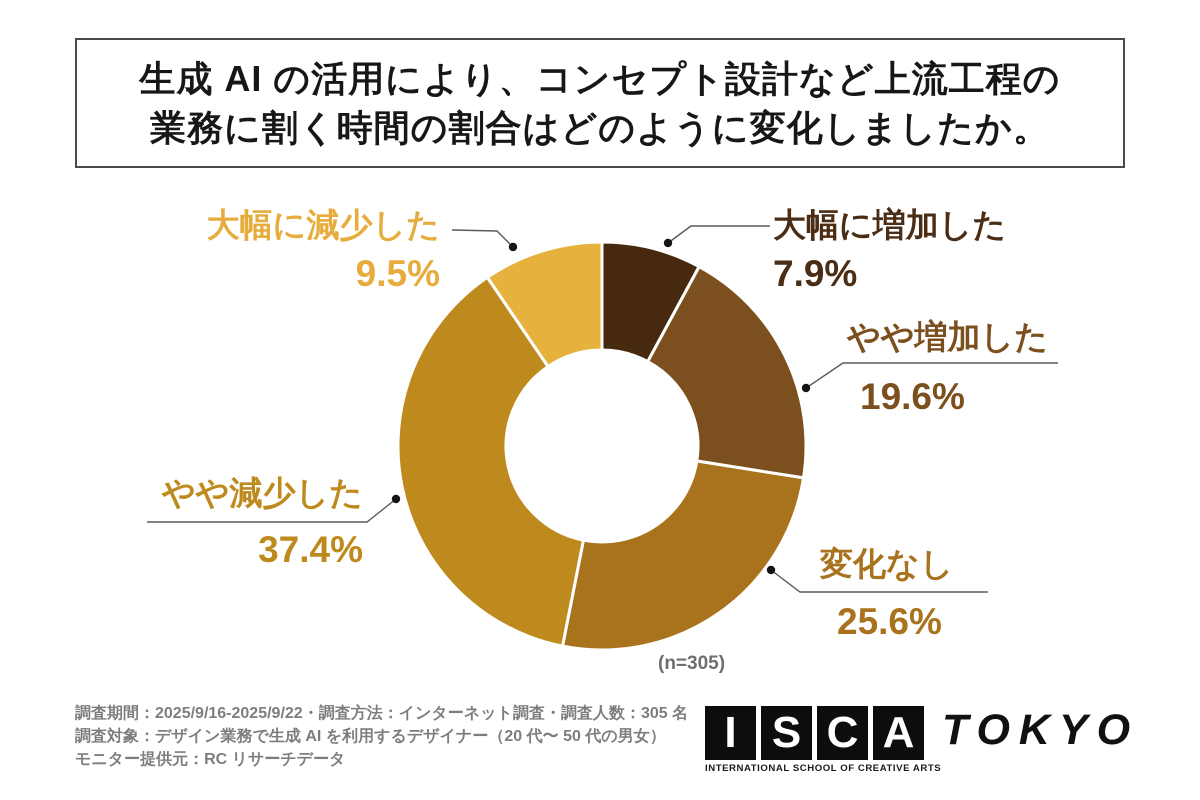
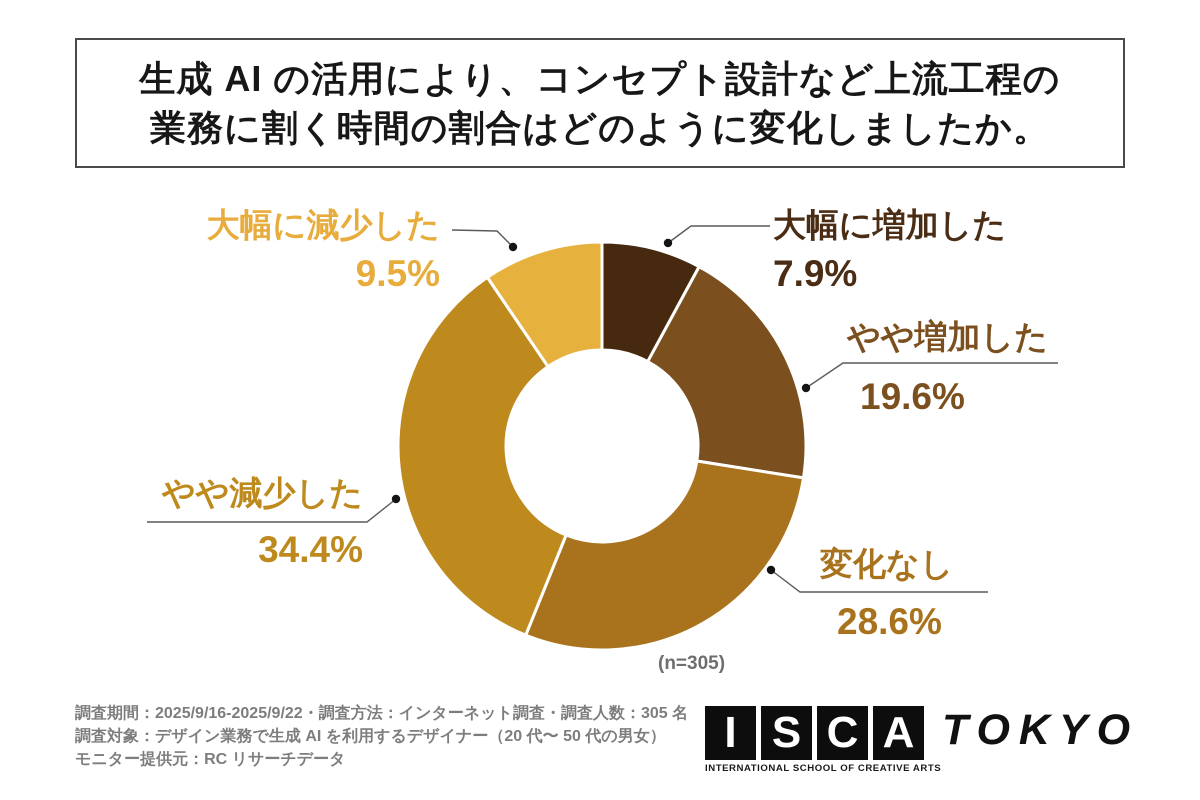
変化なし: 25.6% -> 28.6%
やや減少した: 37.4% -> 34.4%
